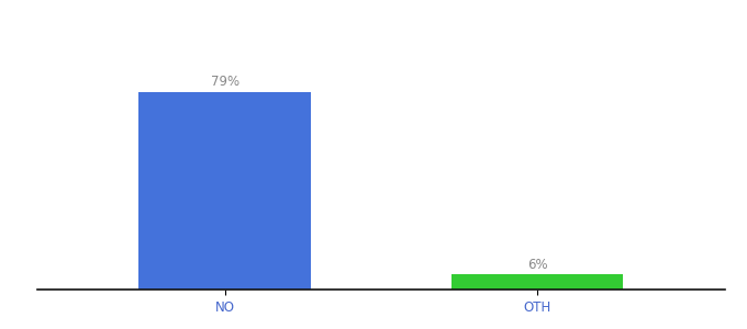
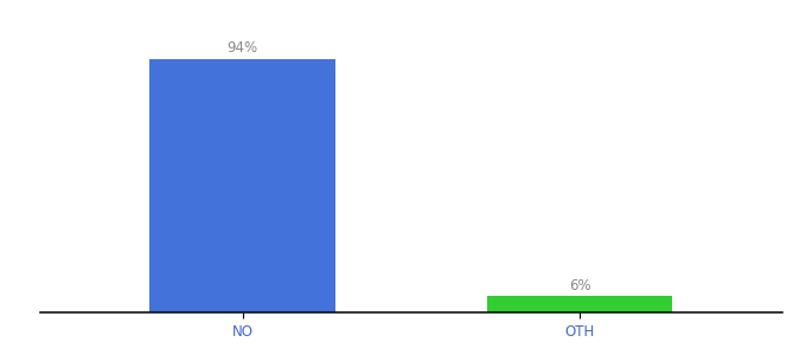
NO: 79% -> 94%
